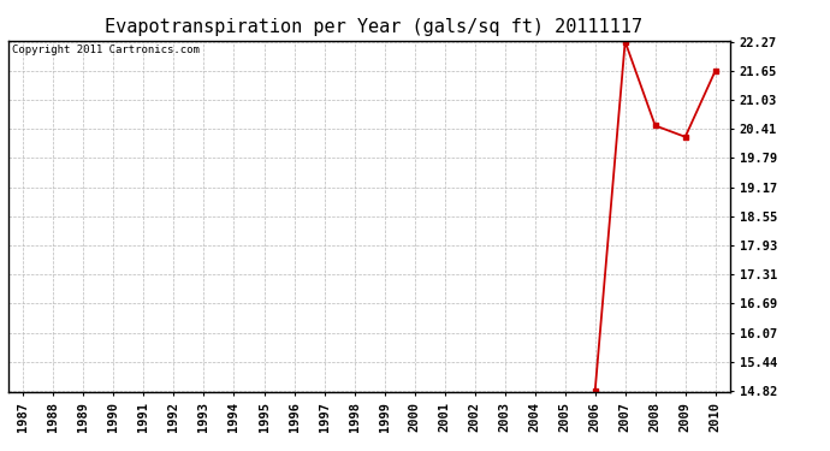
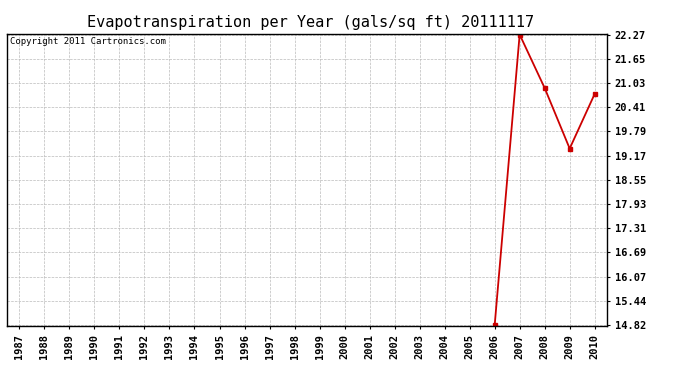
2008: 20.48 -> 20.90
2009: 20.24 -> 19.35
2010: 21.65 -> 20.75
